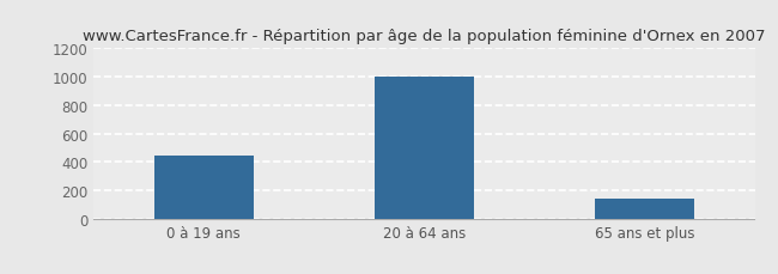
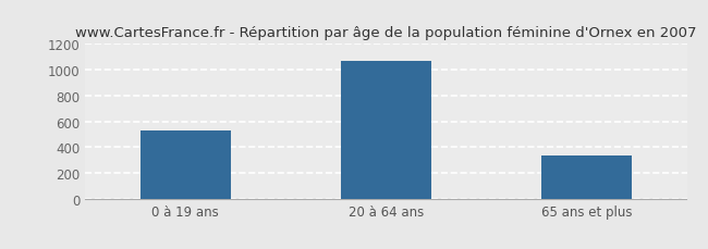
0 à 19 ans: 450 -> 530
20 à 64 ans: 1000 -> 1070
65 ans et plus: 140 -> 340
